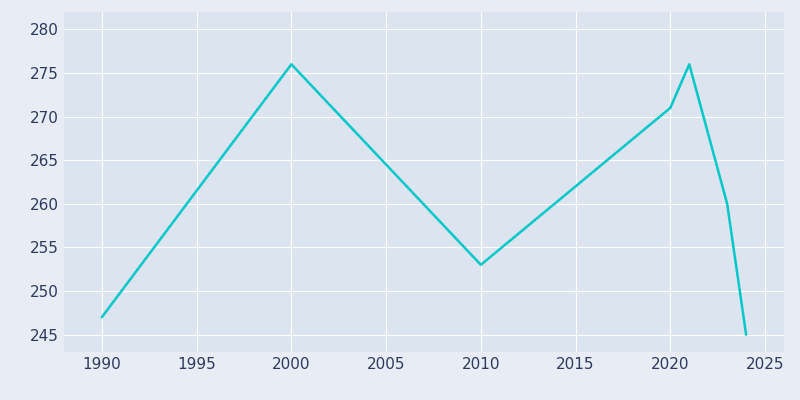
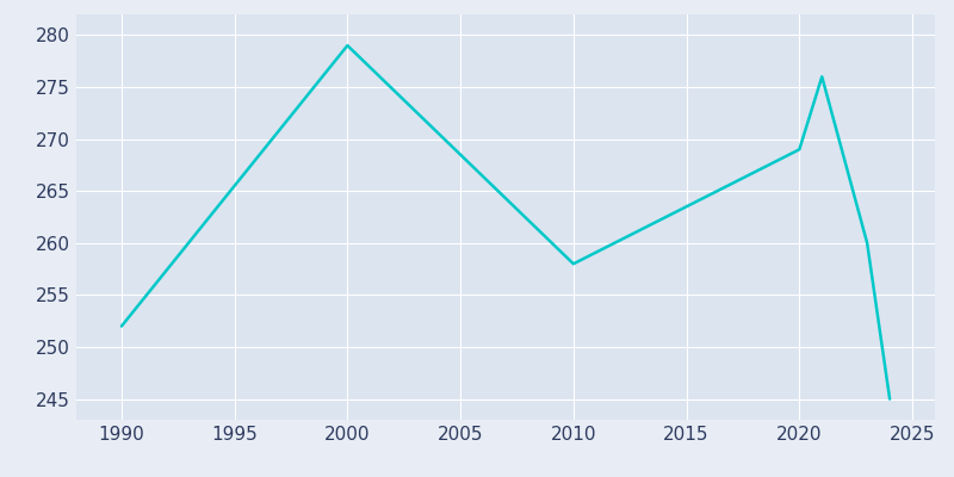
1990: 247 -> 252
2000: 276 -> 279
2010: 253 -> 258
2020: 271 -> 269
